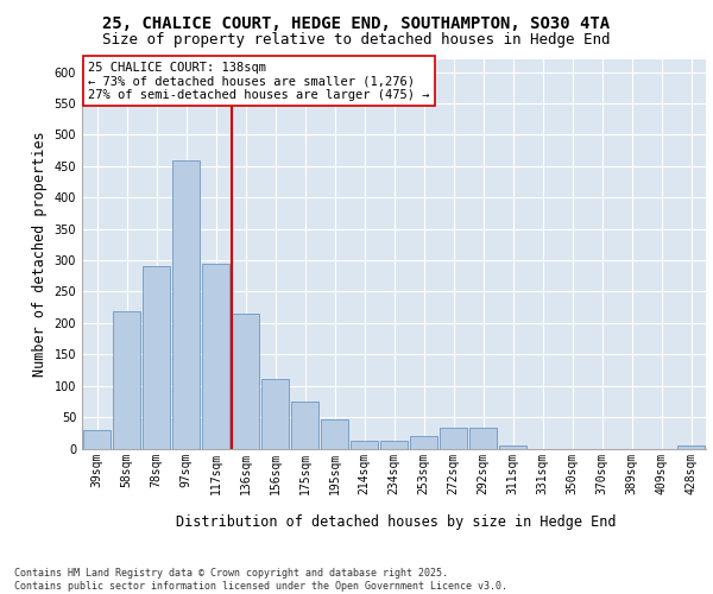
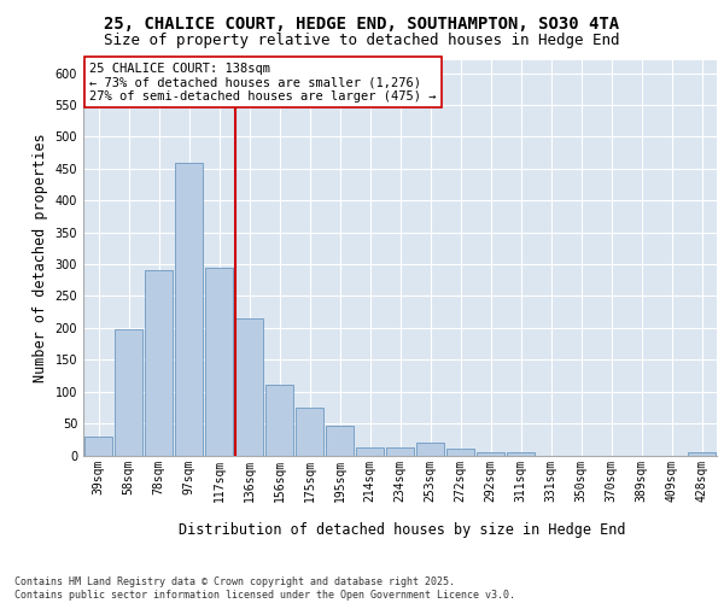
58sqm: 218 -> 197
272sqm: 34 -> 10
292sqm: 34 -> 5
